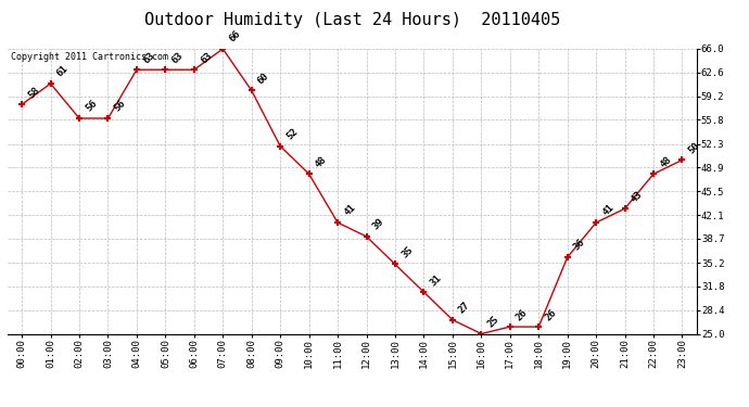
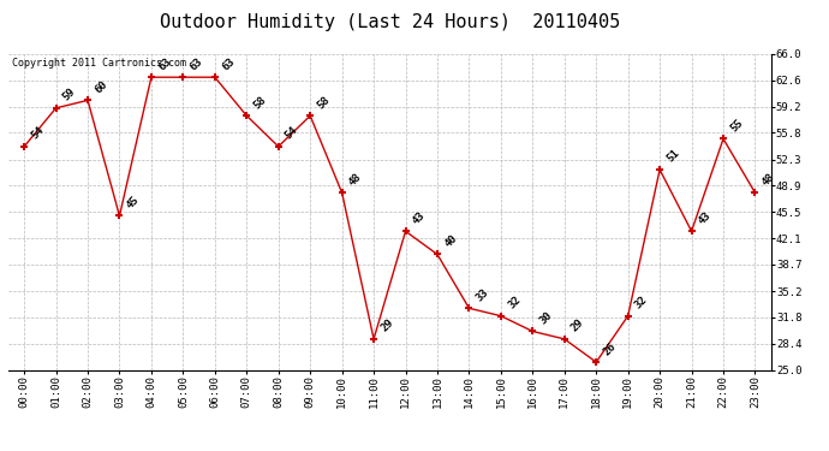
00:00: 58 -> 54
01:00: 61 -> 59
02:00: 56 -> 60
03:00: 56 -> 45
07:00: 66 -> 58
08:00: 60 -> 54
09:00: 52 -> 58
11:00: 41 -> 29
12:00: 39 -> 43
13:00: 35 -> 40
14:00: 31 -> 33
15:00: 27 -> 32
16:00: 25 -> 30
17:00: 26 -> 29
19:00: 36 -> 32
20:00: 41 -> 51
22:00: 48 -> 55
23:00: 50 -> 48
